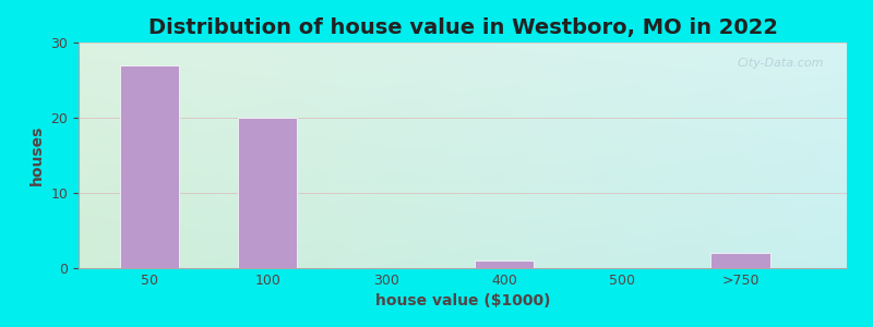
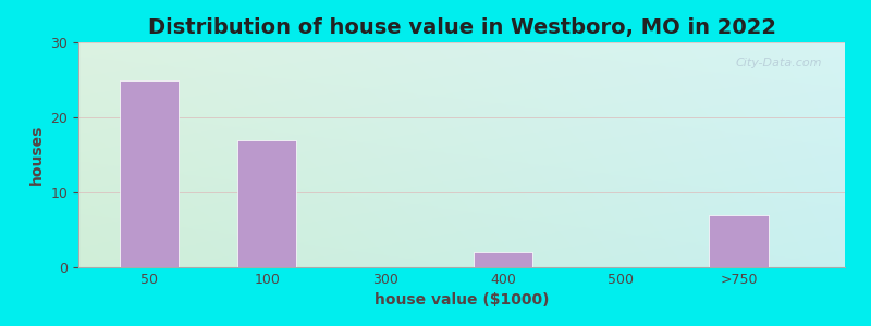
50: 27 -> 25
100: 20 -> 17
400: 1 -> 2
>750: 2 -> 7
